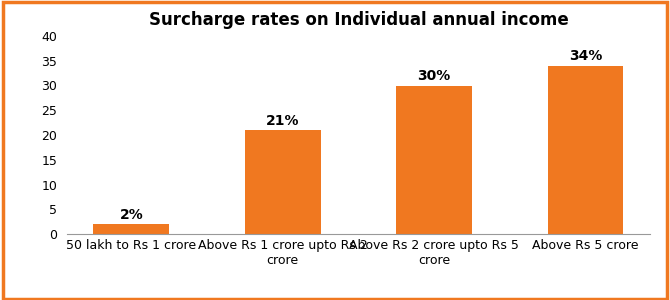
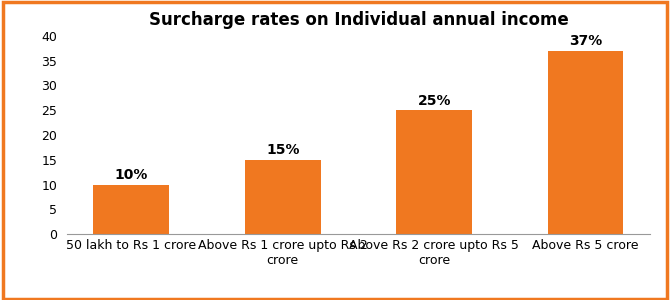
50 lakh to Rs 1 crore: 2% -> 10%
Above Rs 1 crore upto Rs 2 crore: 21% -> 15%
Above Rs 2 crore upto Rs 5 crore: 30% -> 25%
Above Rs 5 crore: 34% -> 37%
